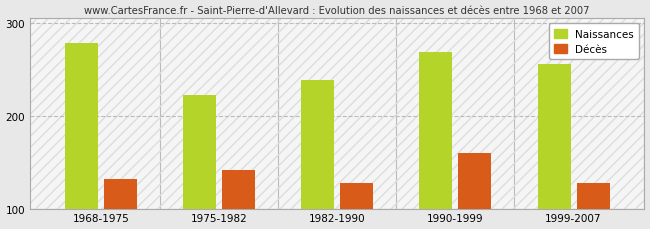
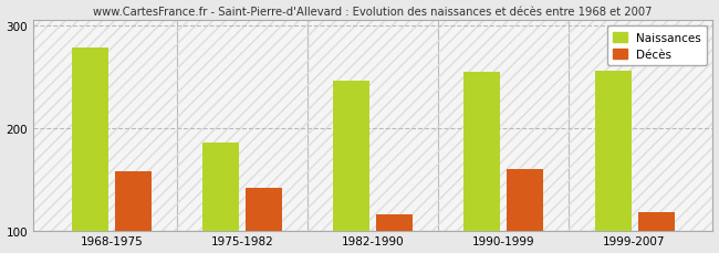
Décès/1968-1975: 132 -> 158
Naissances/1975-1982: 222 -> 186
Naissances/1982-1990: 238 -> 246
Décès/1982-1990: 128 -> 116
Naissances/1990-1999: 268 -> 254
Décès/1999-2007: 128 -> 118
